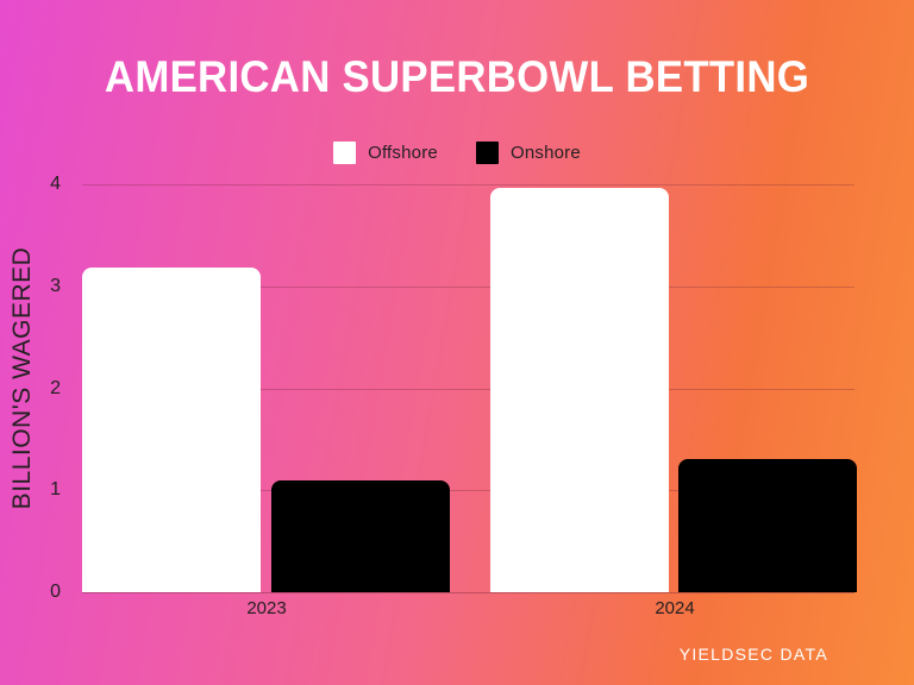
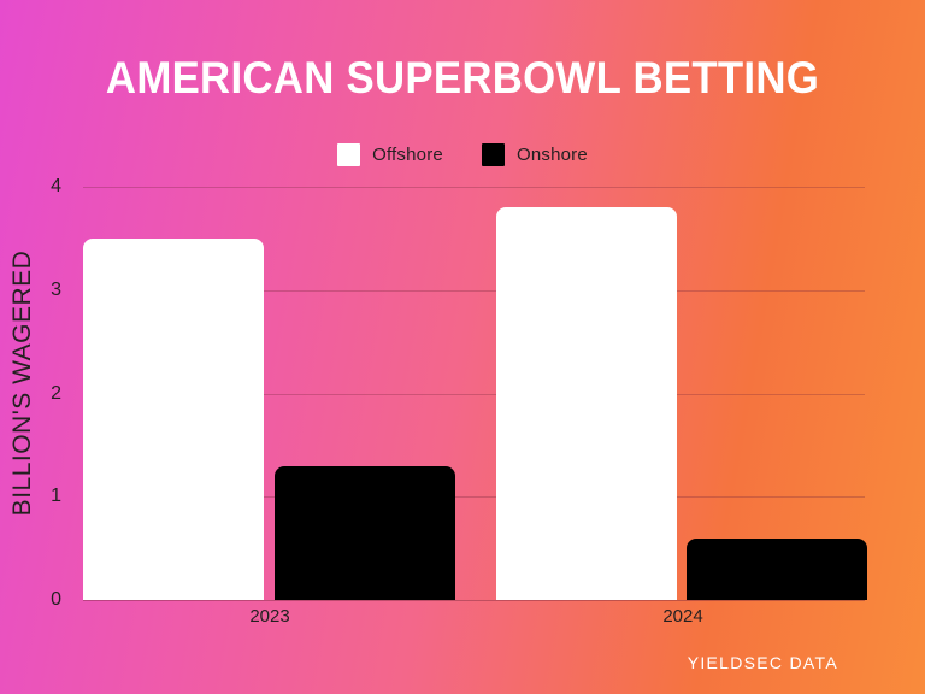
Offshore/2023: 3.2 -> 3.5
Onshore/2023: 1.1 -> 1.3
Offshore/2024: 4.0 -> 3.8
Onshore/2024: 1.3 -> 0.6
